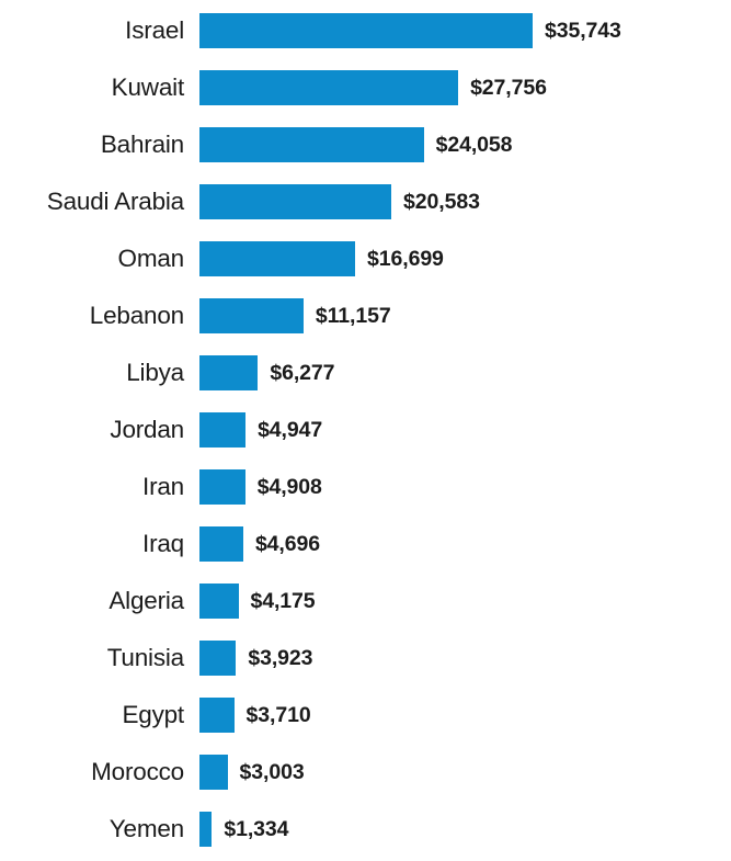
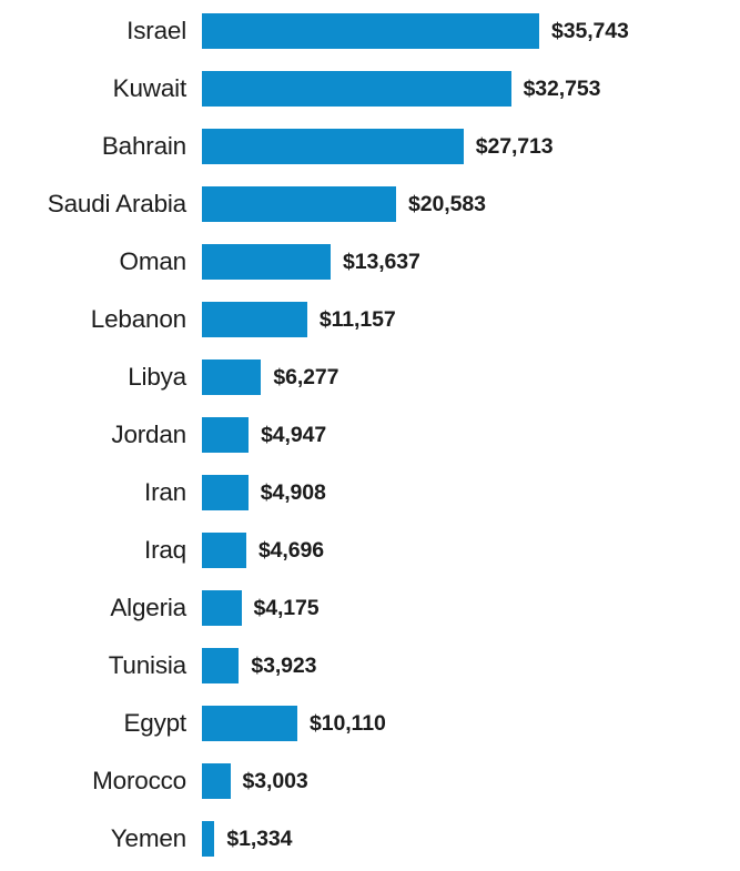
Kuwait: $27,756 -> $32,753
Bahrain: $24,058 -> $27,713
Oman: $16,699 -> $13,637
Egypt: $3,710 -> $10,110
